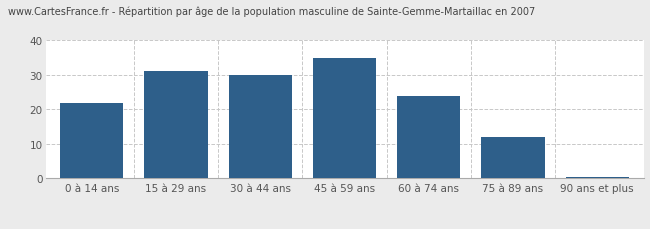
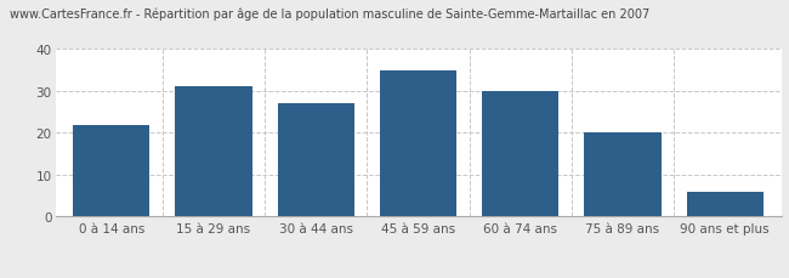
30 à 44 ans: 30.0 -> 27.0
60 à 74 ans: 24.0 -> 30.0
75 à 89 ans: 12.0 -> 20.0
90 ans et plus: 0.5 -> 6.0
